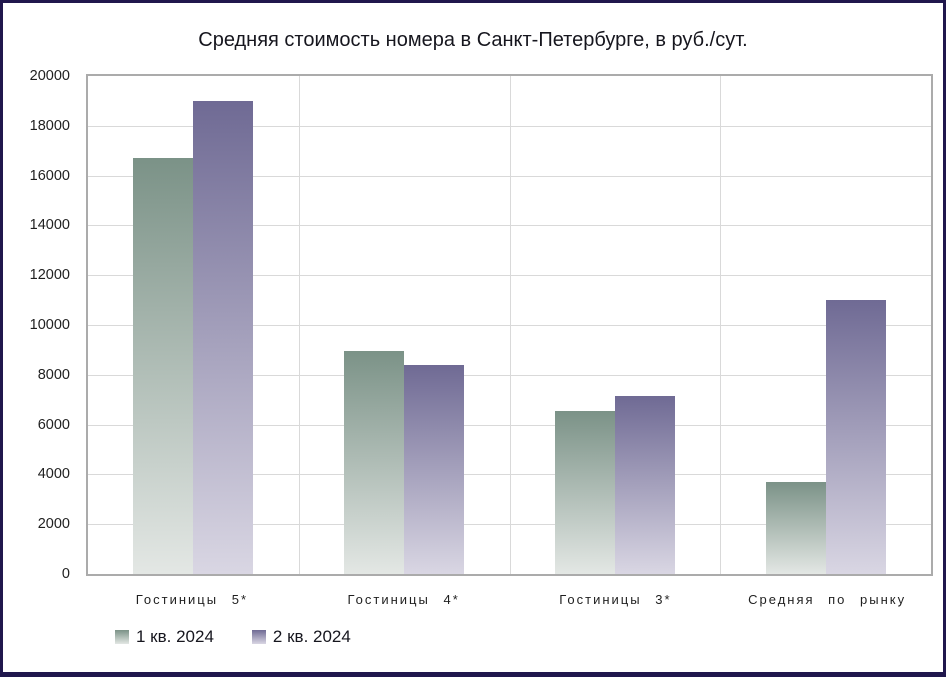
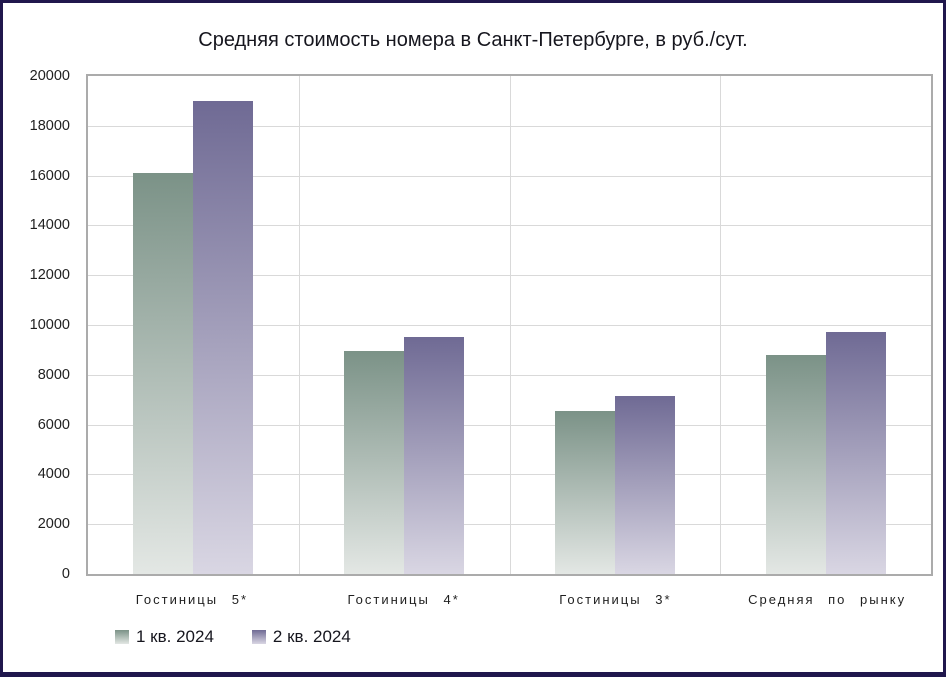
1 кв. 2024/Гостиницы 5*: 16700 -> 16100
2 кв. 2024/Гостиницы 4*: 8400 -> 9500
1 кв. 2024/Средняя по рынку: 3700 -> 8800
2 кв. 2024/Средняя по рынку: 11000 -> 9700
